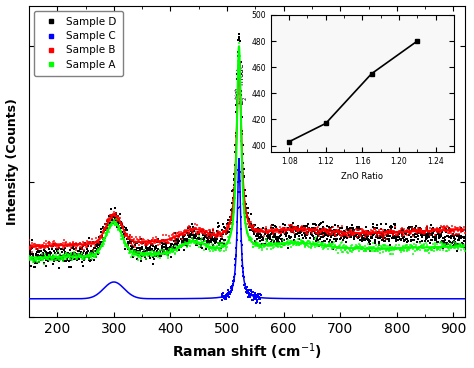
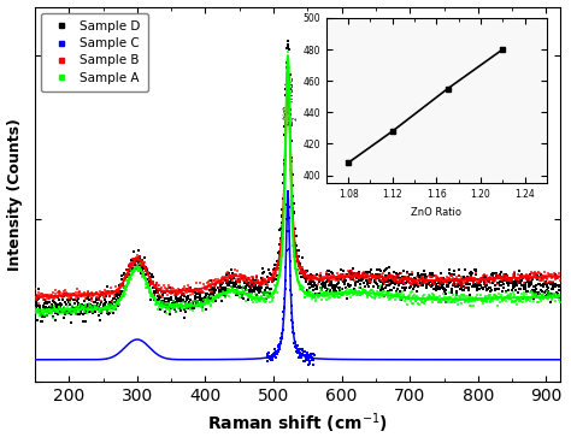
1.08: 403 -> 408
1.12: 417 -> 428
